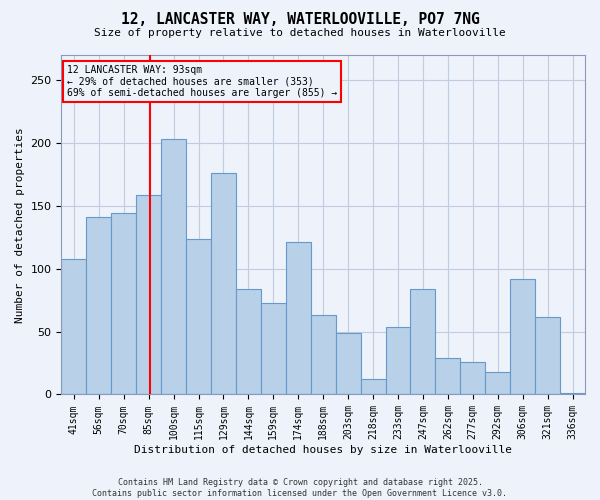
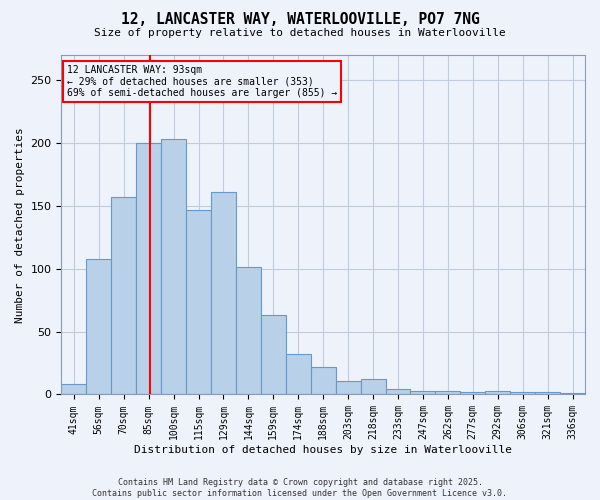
41sqm: 108 -> 8
56sqm: 141 -> 108
70sqm: 144 -> 157
85sqm: 159 -> 200
115sqm: 124 -> 147
129sqm: 176 -> 161
144sqm: 84 -> 101
159sqm: 73 -> 63
174sqm: 121 -> 32
188sqm: 63 -> 22
203sqm: 49 -> 11
233sqm: 54 -> 4
247sqm: 84 -> 3
262sqm: 29 -> 3
277sqm: 26 -> 2
292sqm: 18 -> 3
306sqm: 92 -> 2
321sqm: 62 -> 2
